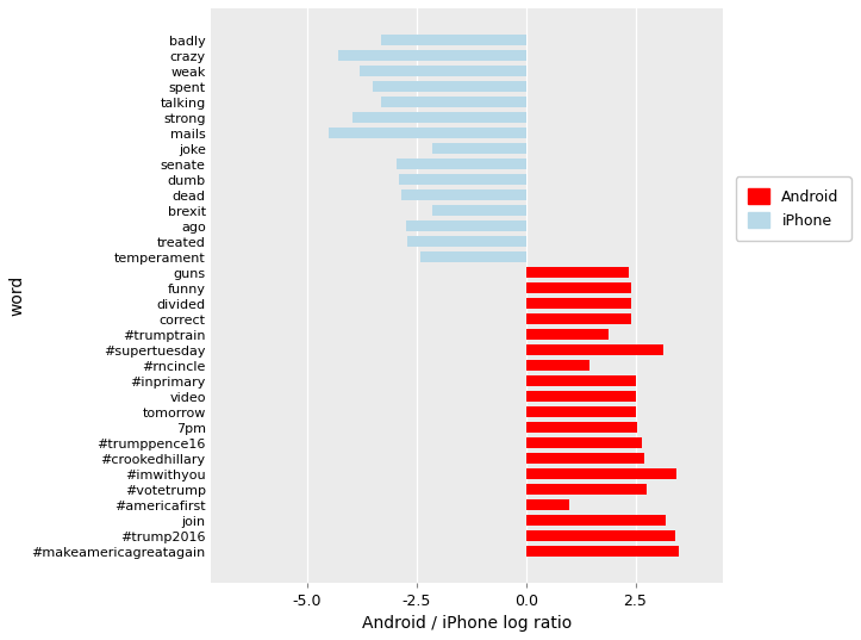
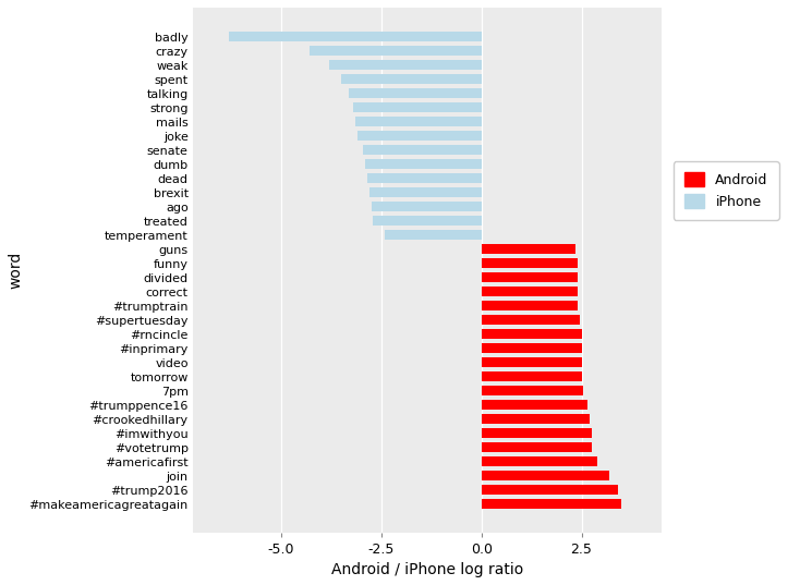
badly: -3.30 -> -6.30
strong: -3.95 -> -3.20
mails: -4.50 -> -3.15
joke: -2.15 -> -3.10
brexit: -2.15 -> -2.80
#trumptrain: 1.90 -> 2.40
#supertuesday: 3.15 -> 2.45
#rncincle: 1.45 -> 2.50
#imwithyou: 3.45 -> 2.75
#americafirst: 1.00 -> 2.90
